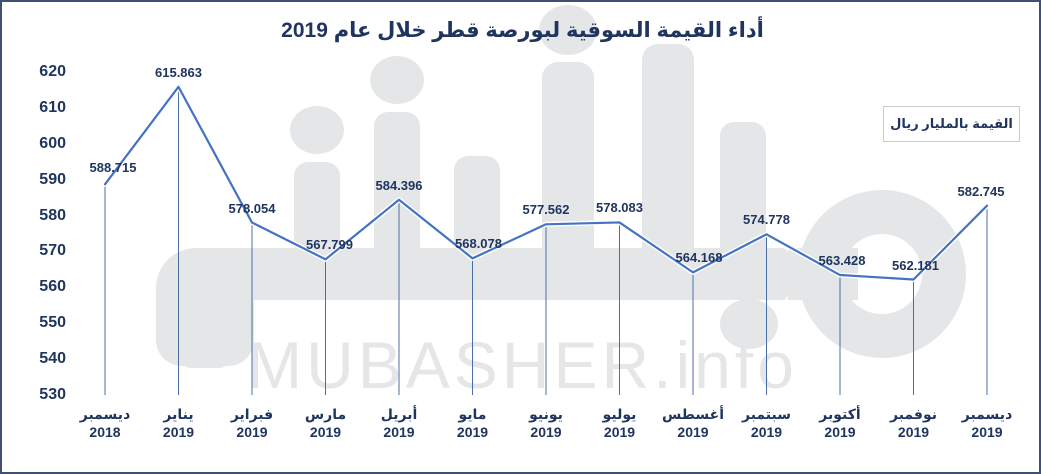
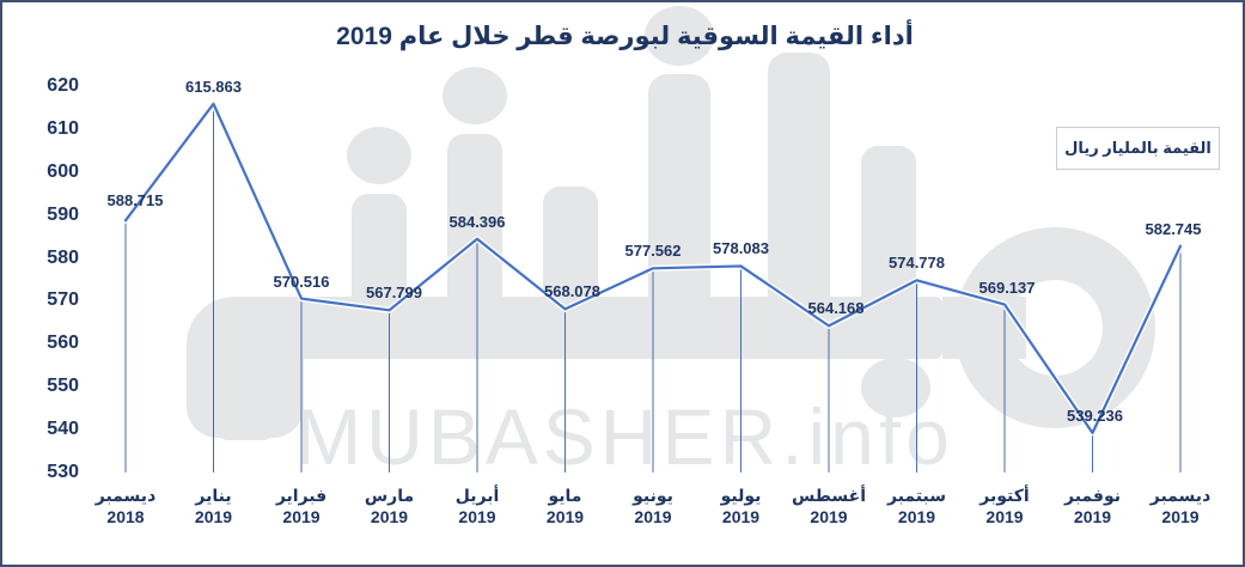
فبراير 2019: 578.054 -> 570.516
أكتوبر 2019: 563.428 -> 569.137
نوفمبر 2019: 562.181 -> 539.236
